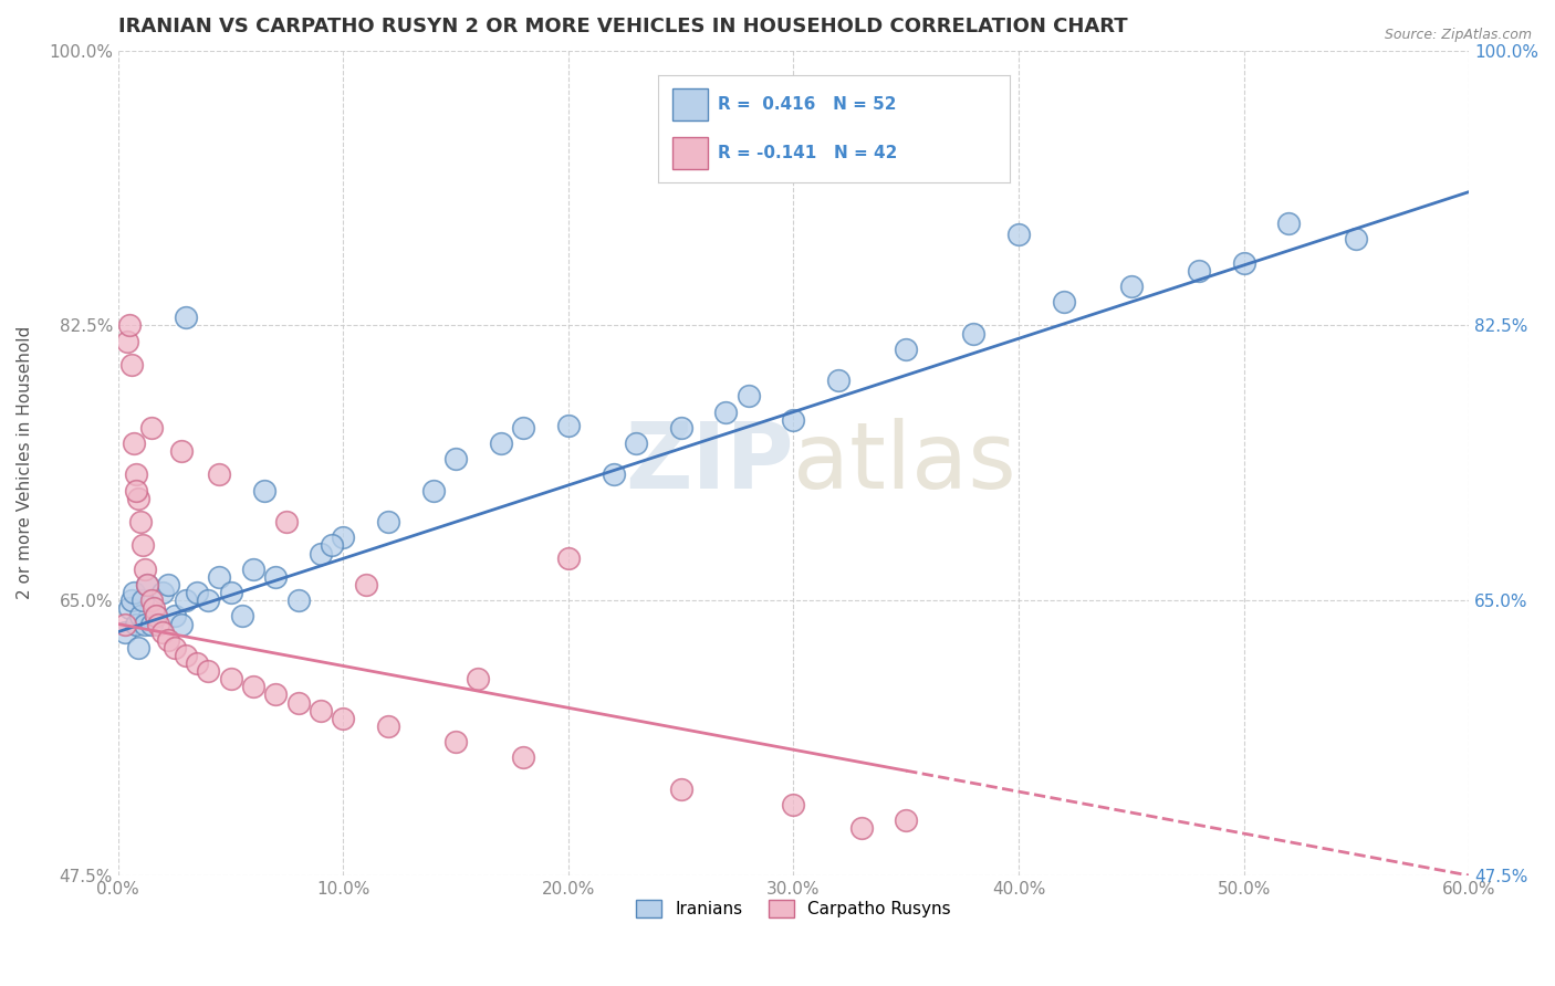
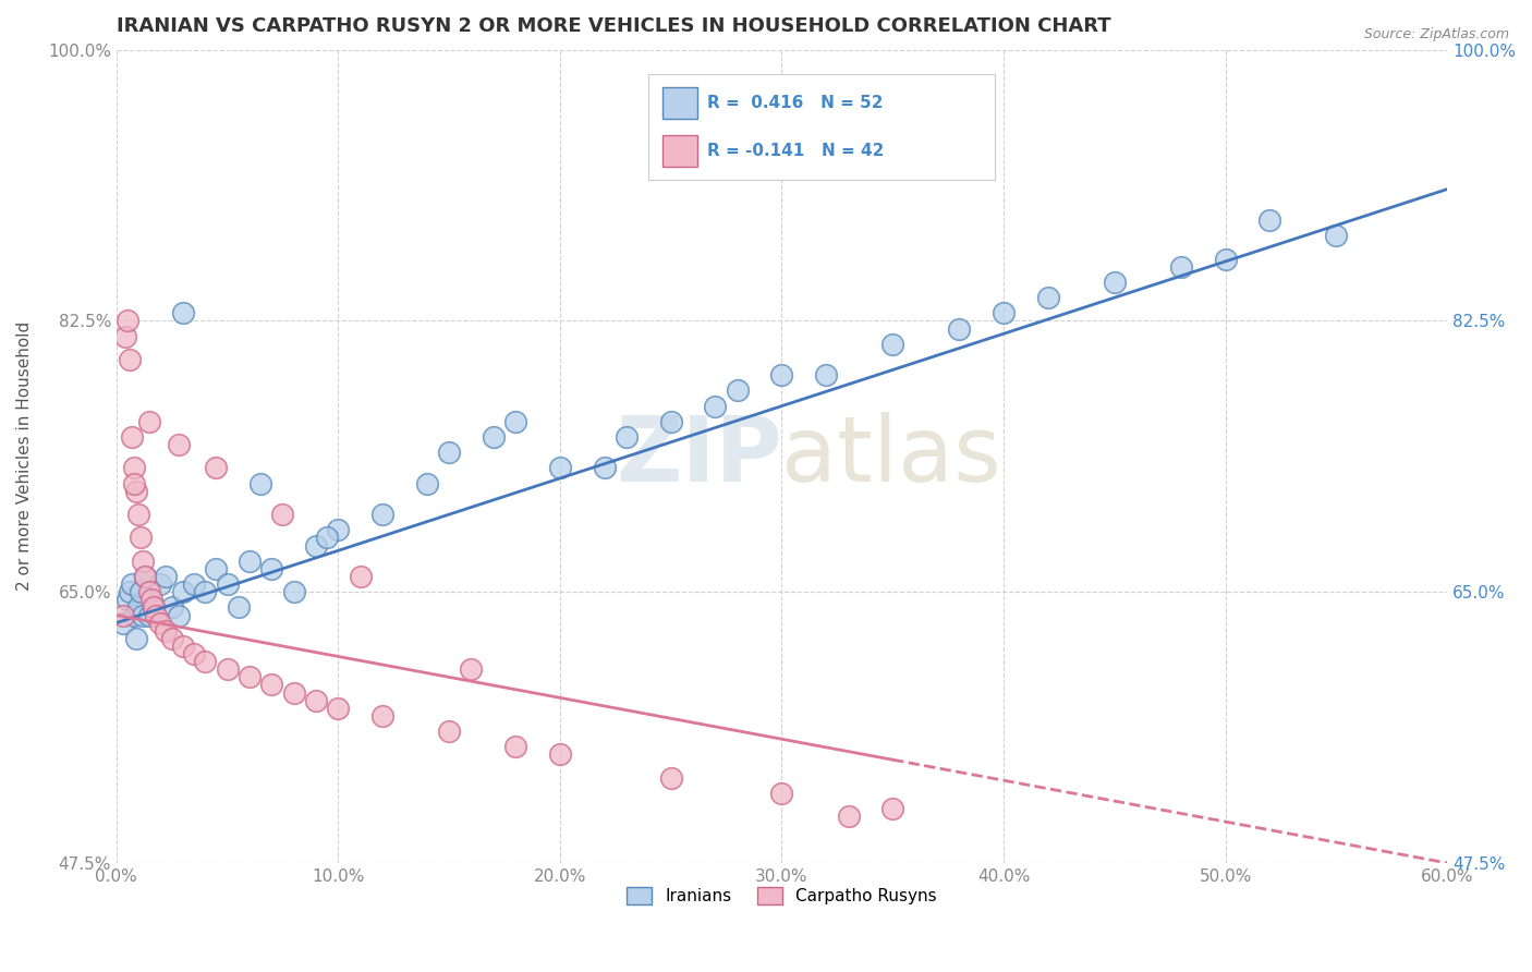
Iranians/20.0%: 76.1% -> 73.0%
Carpatho Rusyns/20.0%: 67.7% -> 54.5%
Iranians/30.0%: 76.5% -> 79.0%
Iranians/40.0%: 88.3% -> 83.0%
